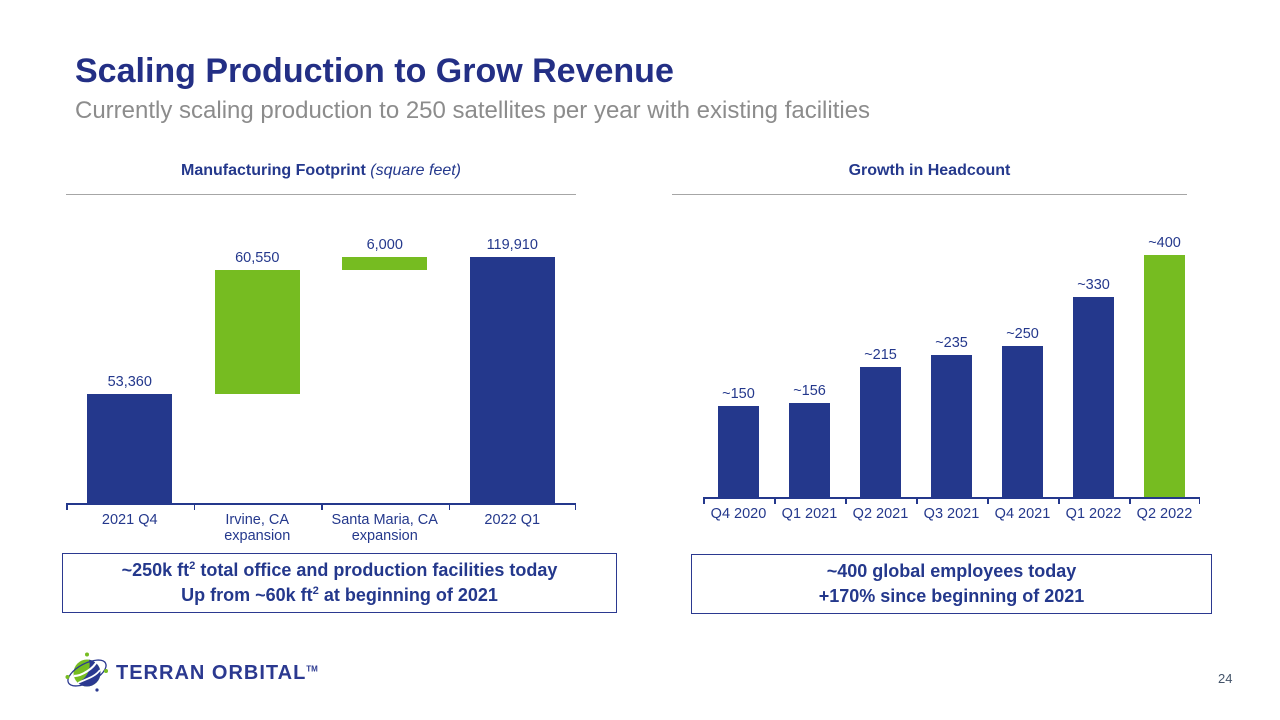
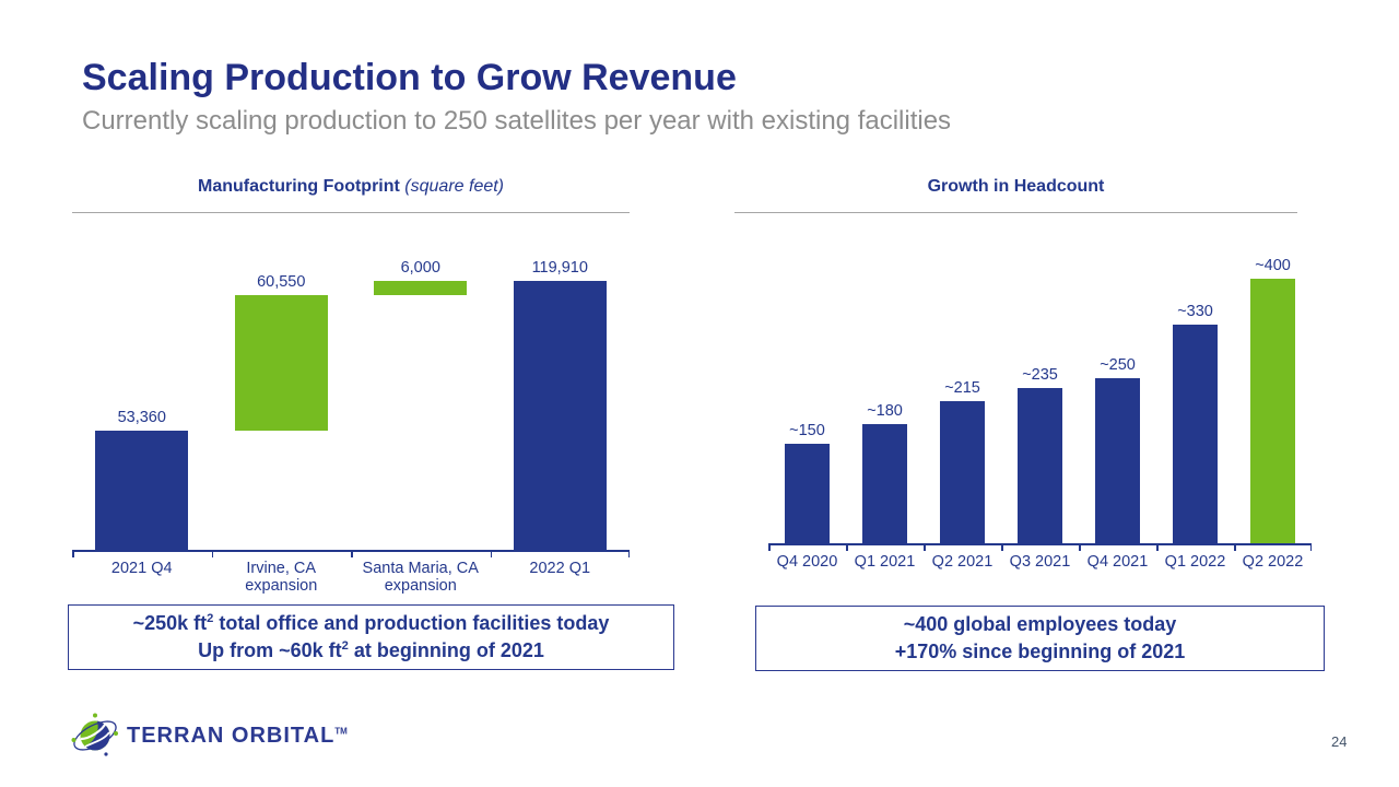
Growth in Headcount/Q1 2021: 156 -> 180
